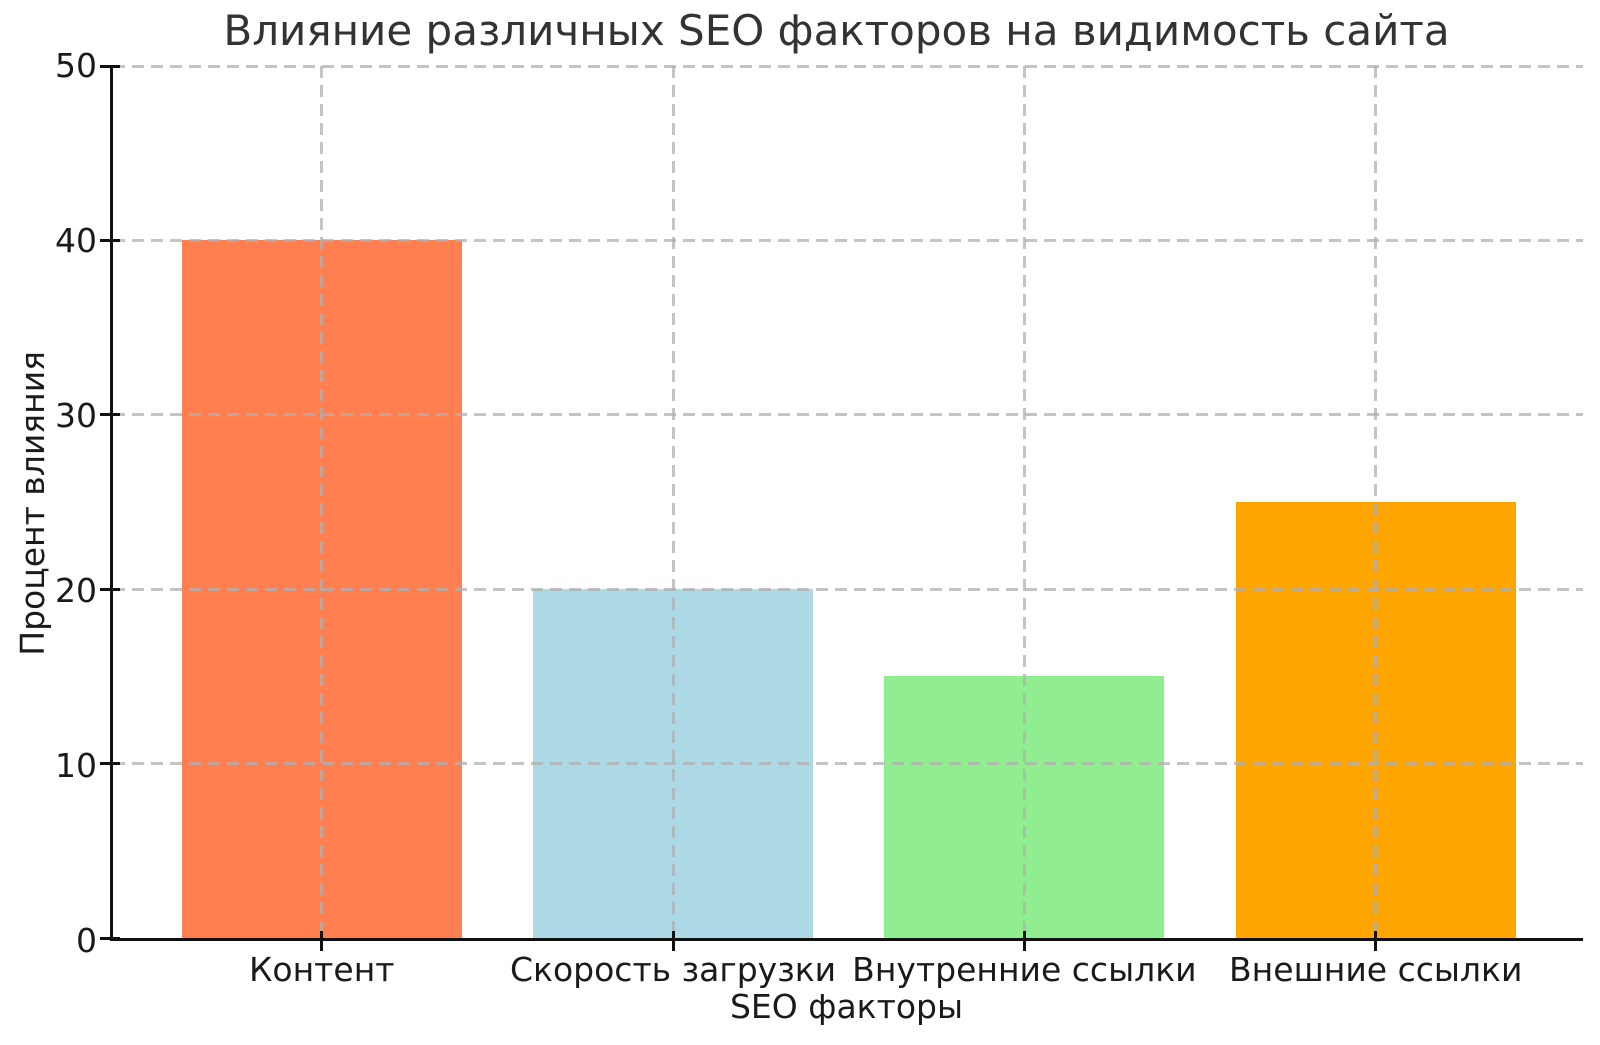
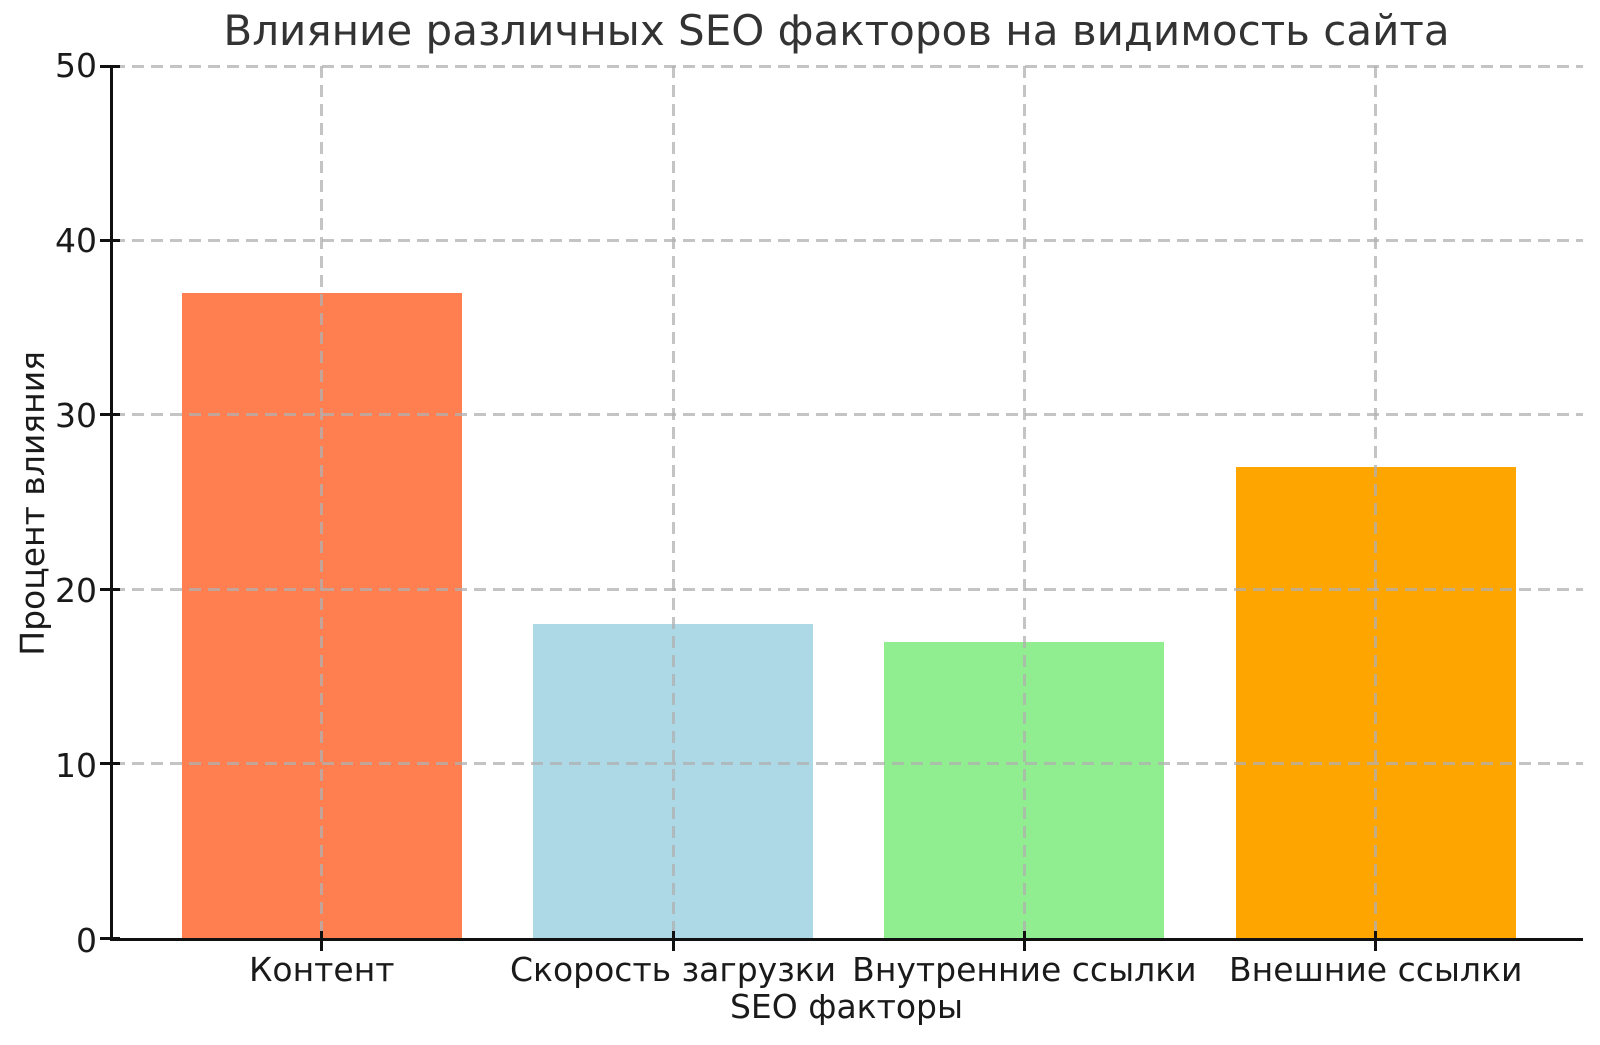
Контент: 40 -> 37
Скорость загрузки: 20 -> 18
Внутренние ссылки: 15 -> 17
Внешние ссылки: 25 -> 27
